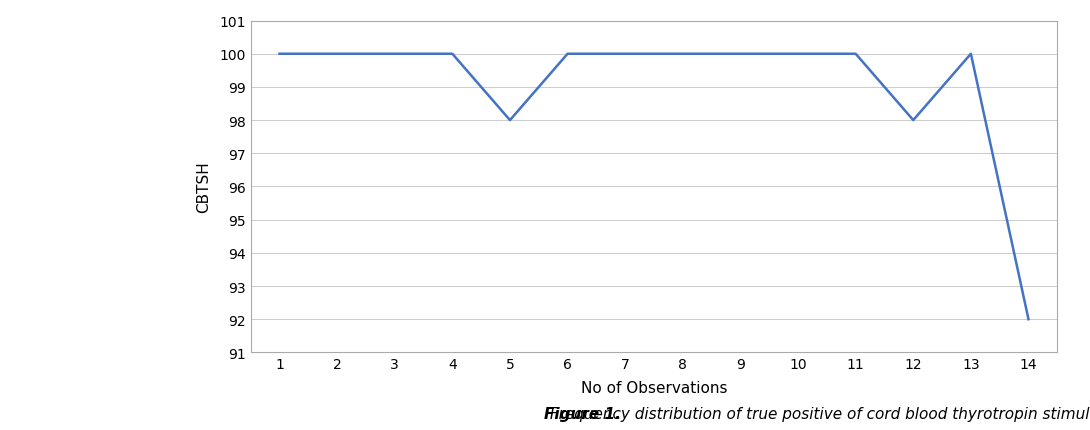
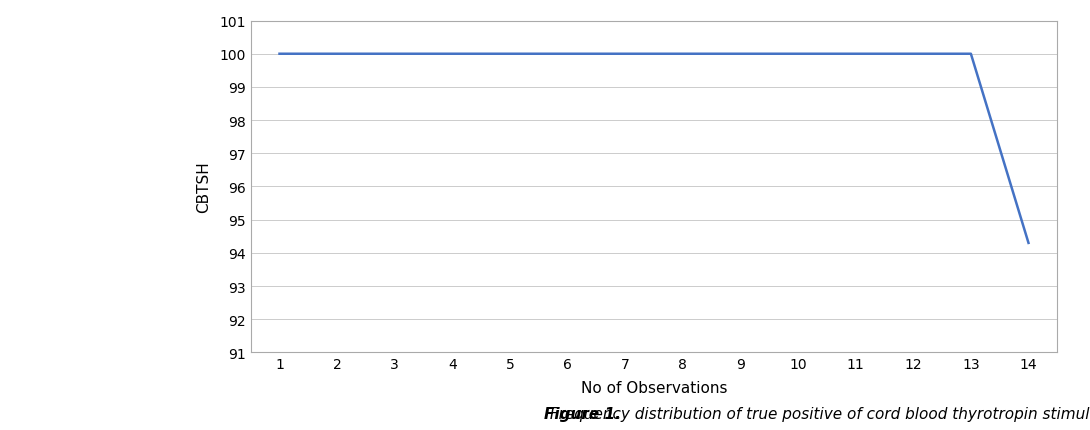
5: 98.0 -> 100.0
12: 98.0 -> 100.0
14: 92.0 -> 94.3
